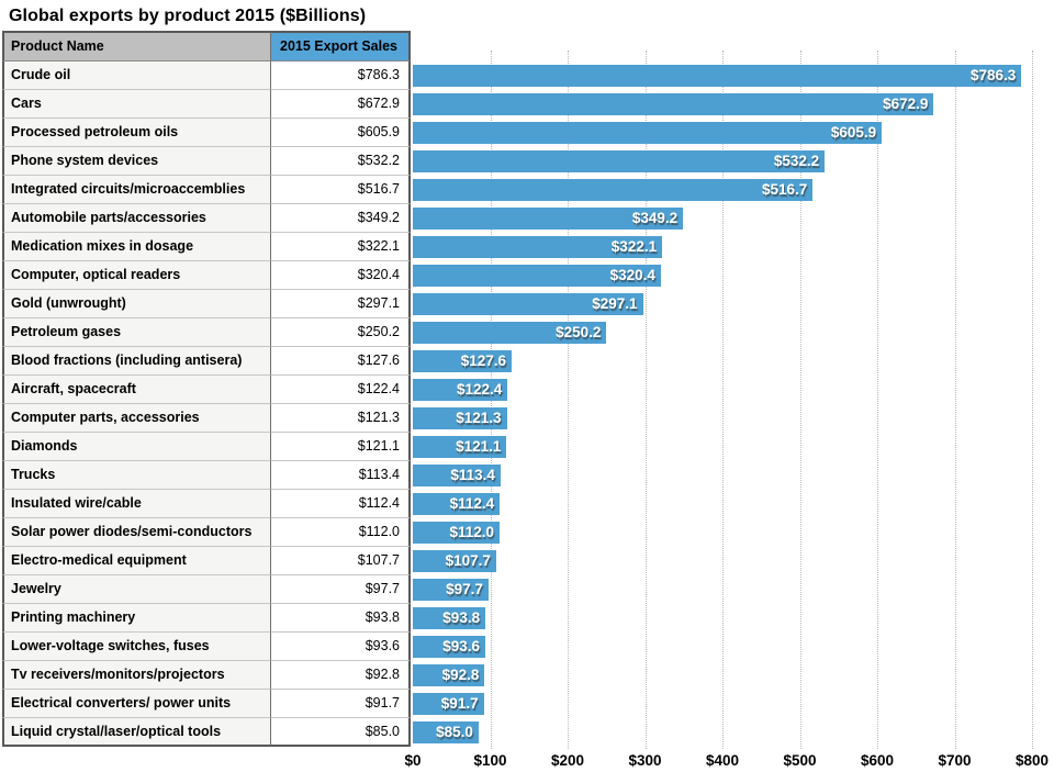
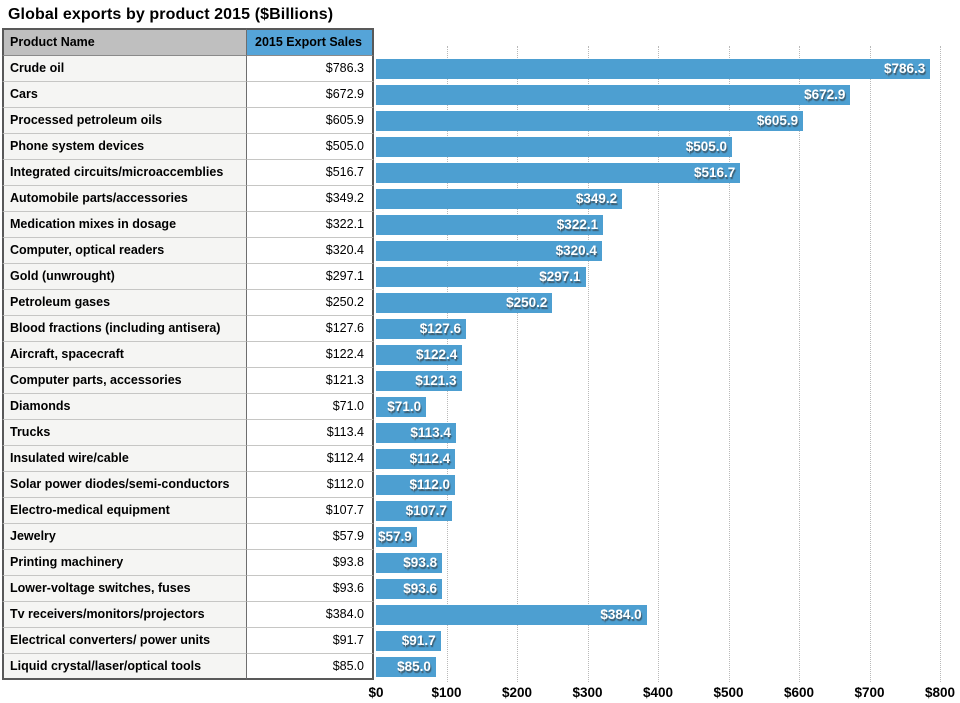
Phone system devices: $532.2 -> $505.0
Diamonds: $121.1 -> $71.0
Jewelry: $97.7 -> $57.9
Tv receivers/monitors/projectors: $92.8 -> $384.0
